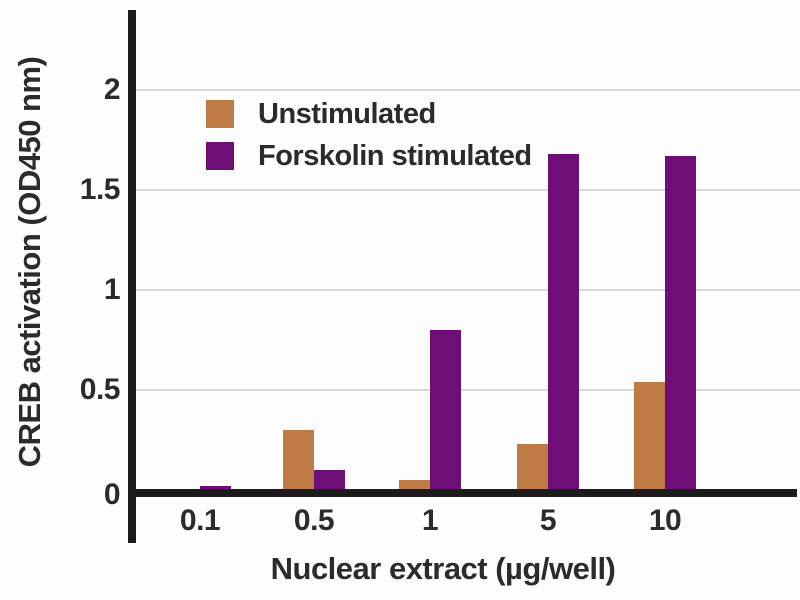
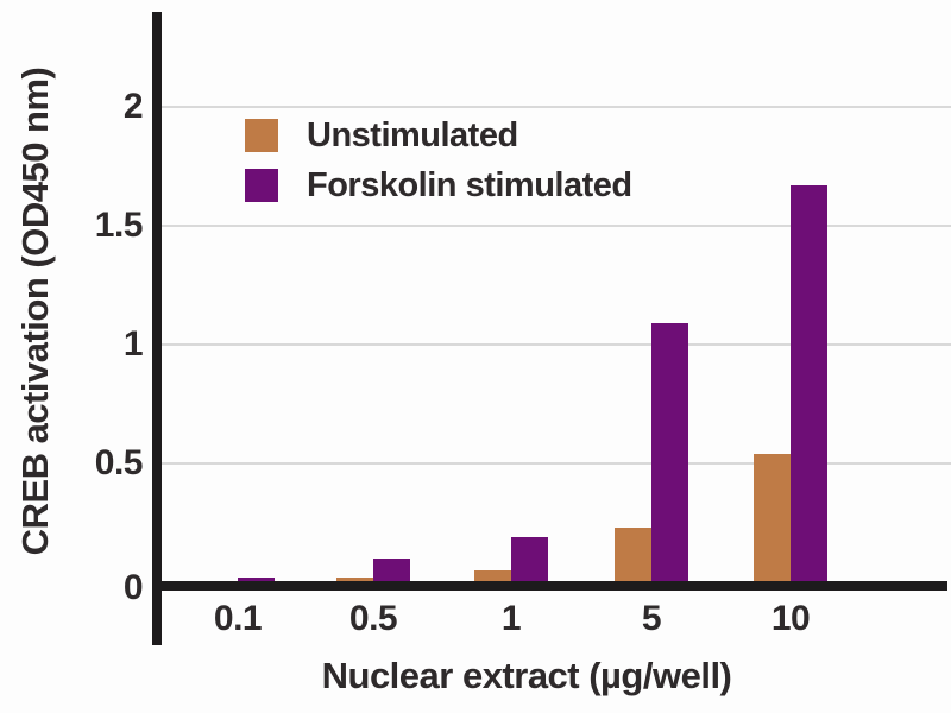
Unstimulated/0.5: 0.31 -> 0.03
Forskolin stimulated/1: 0.81 -> 0.20
Forskolin stimulated/5: 1.69 -> 1.10
